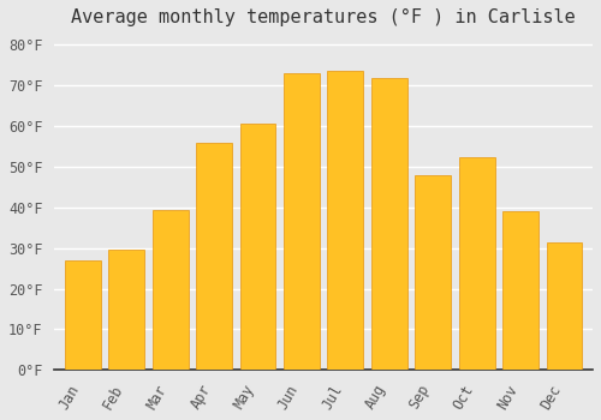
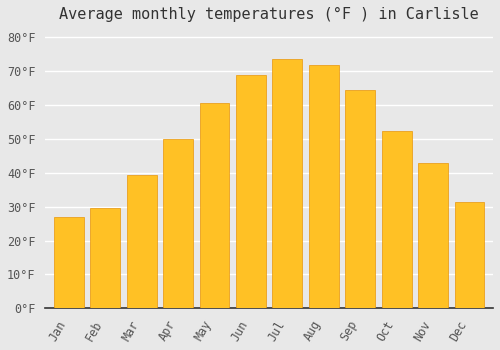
Apr: 56.0°F -> 50.0°F
Jun: 73.0°F -> 69.0°F
Sep: 48.0°F -> 64.5°F
Nov: 39.0°F -> 43.0°F
